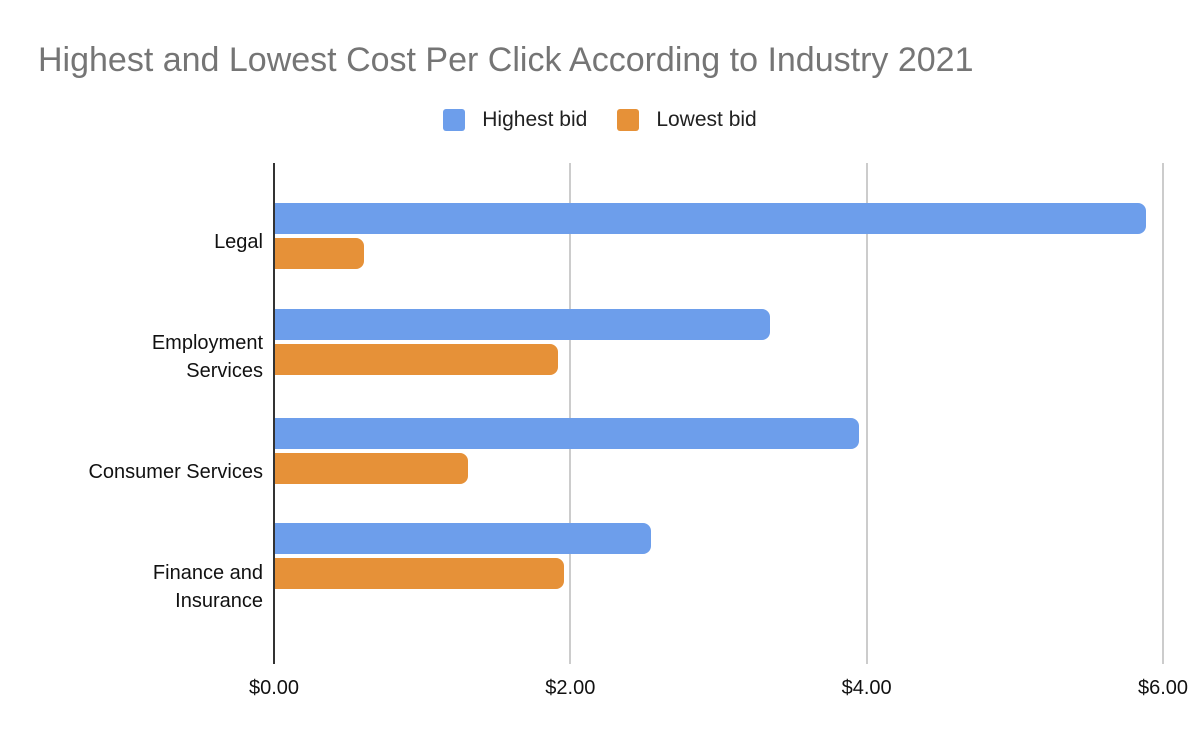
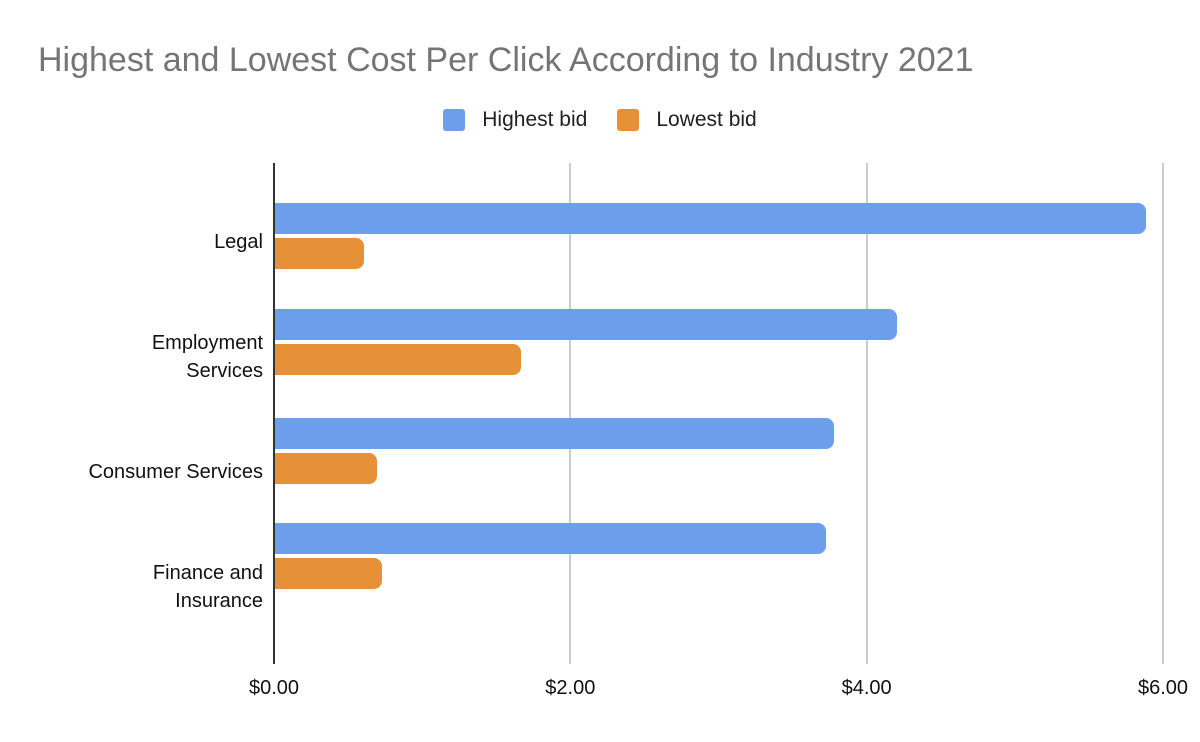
Highest bid/Employment Services: $3.34 -> $4.20
Lowest bid/Employment Services: $1.91 -> $1.66
Highest bid/Consumer Services: $3.94 -> $3.77
Lowest bid/Consumer Services: $1.30 -> $0.69
Highest bid/Finance and Insurance: $2.54 -> $3.72
Lowest bid/Finance and Insurance: $1.95 -> $0.72
